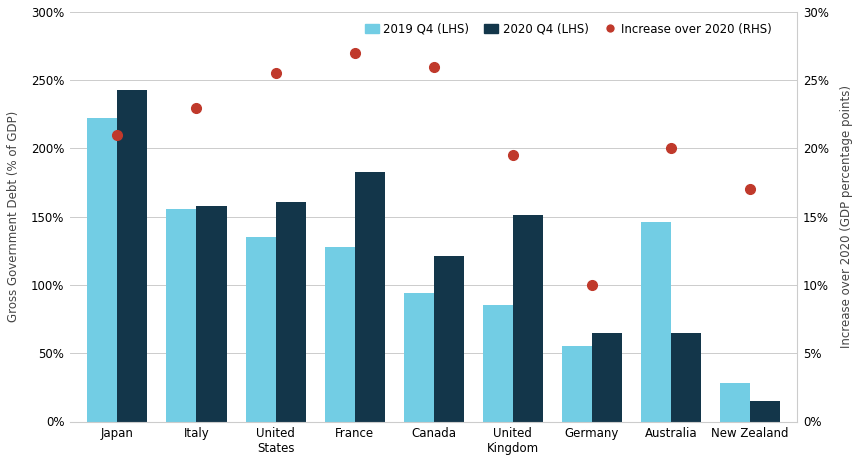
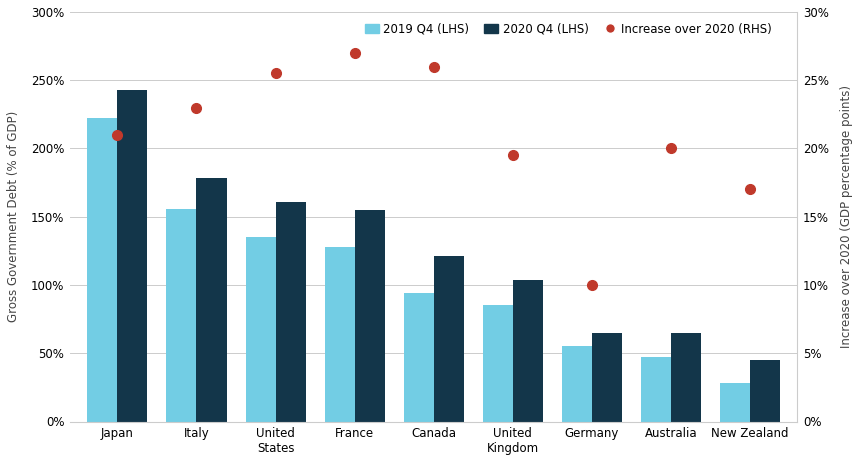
2020 Q4 (LHS)/Italy: 158% -> 178%
2020 Q4 (LHS)/France: 183% -> 155%
2020 Q4 (LHS)/United Kingdom: 151% -> 104%
2019 Q4 (LHS)/Australia: 146% -> 47%
2020 Q4 (LHS)/New Zealand: 15% -> 45%
